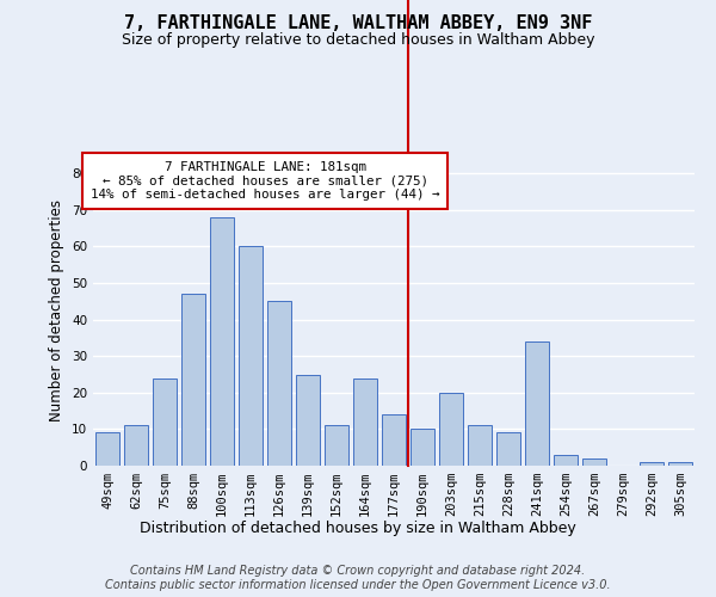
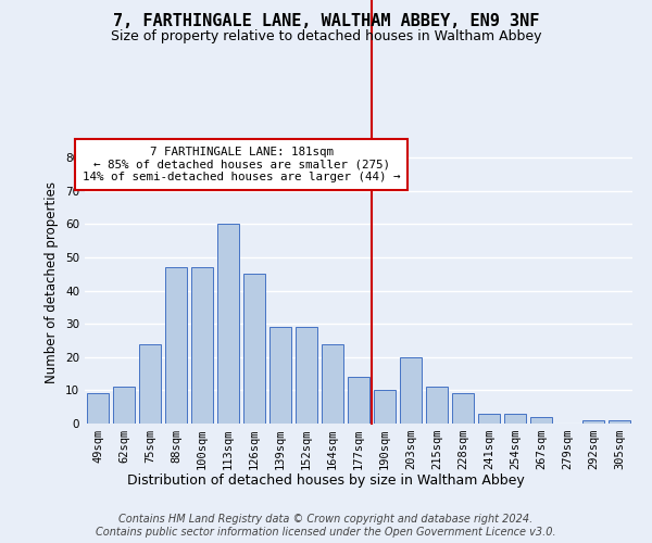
100sqm: 68 -> 47
139sqm: 25 -> 29
152sqm: 11 -> 29
241sqm: 34 -> 3
